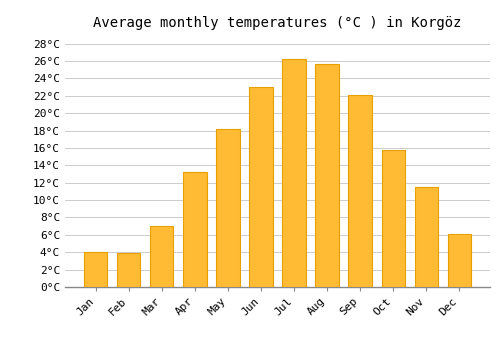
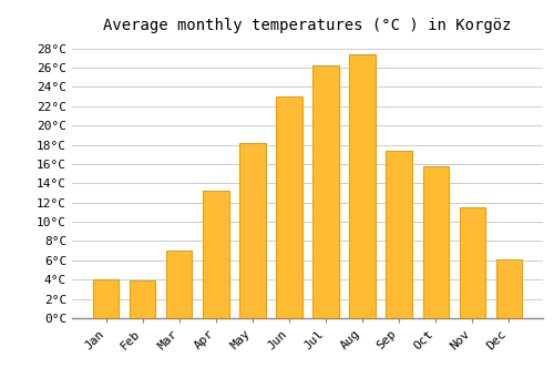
Aug: 25.7°C -> 27.4°C
Sep: 22.1°C -> 17.4°C
